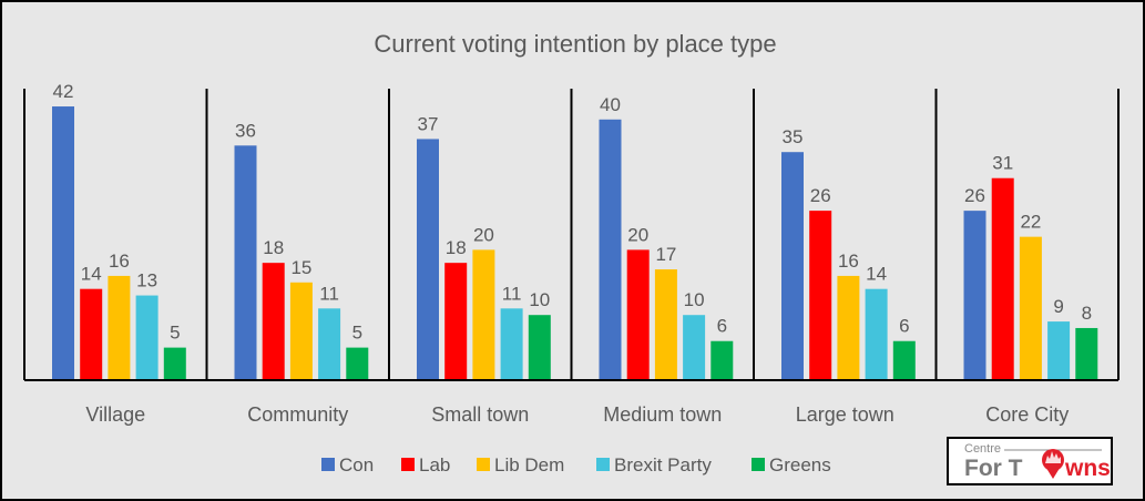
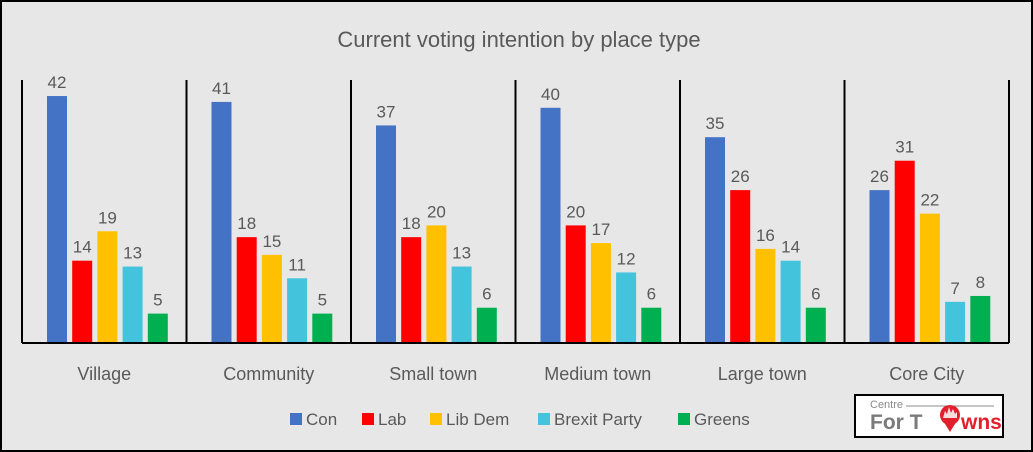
Lib Dem/Village: 16 -> 19
Con/Community: 36 -> 41
Brexit Party/Small town: 11 -> 13
Greens/Small town: 10 -> 6
Brexit Party/Medium town: 10 -> 12
Brexit Party/Core City: 9 -> 7
